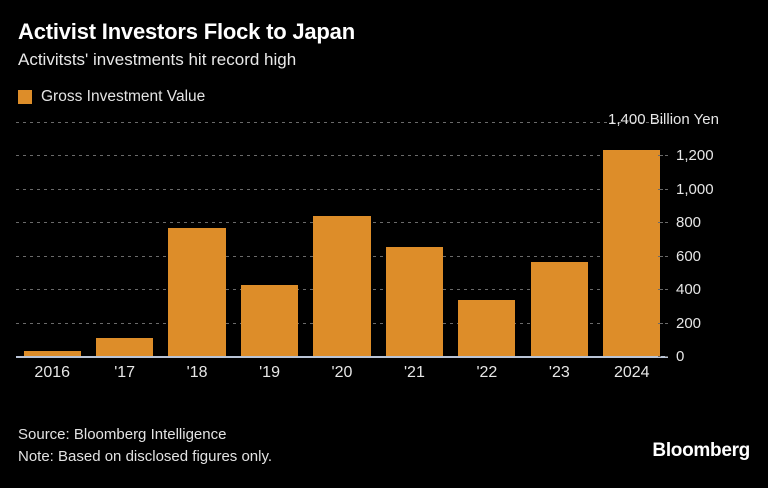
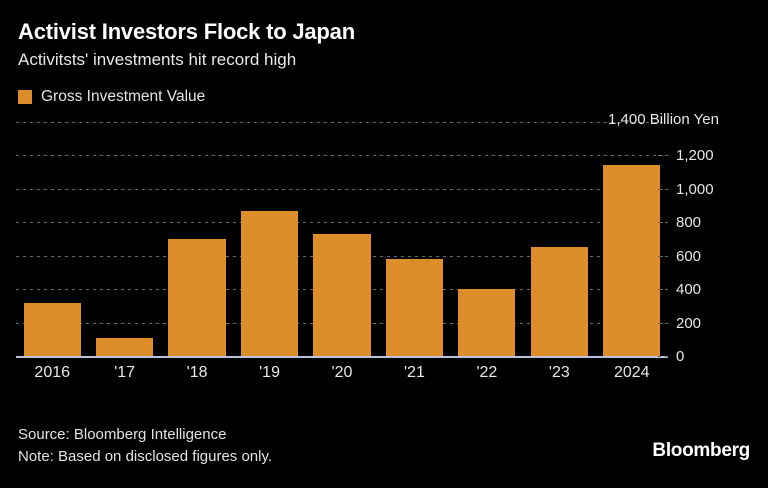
2016: 30 -> 320
'18: 760 -> 700
'19: 420 -> 870
'20: 840 -> 730
'21: 650 -> 580
'22: 340 -> 400
'23: 560 -> 650
2024: 1240 -> 1140
